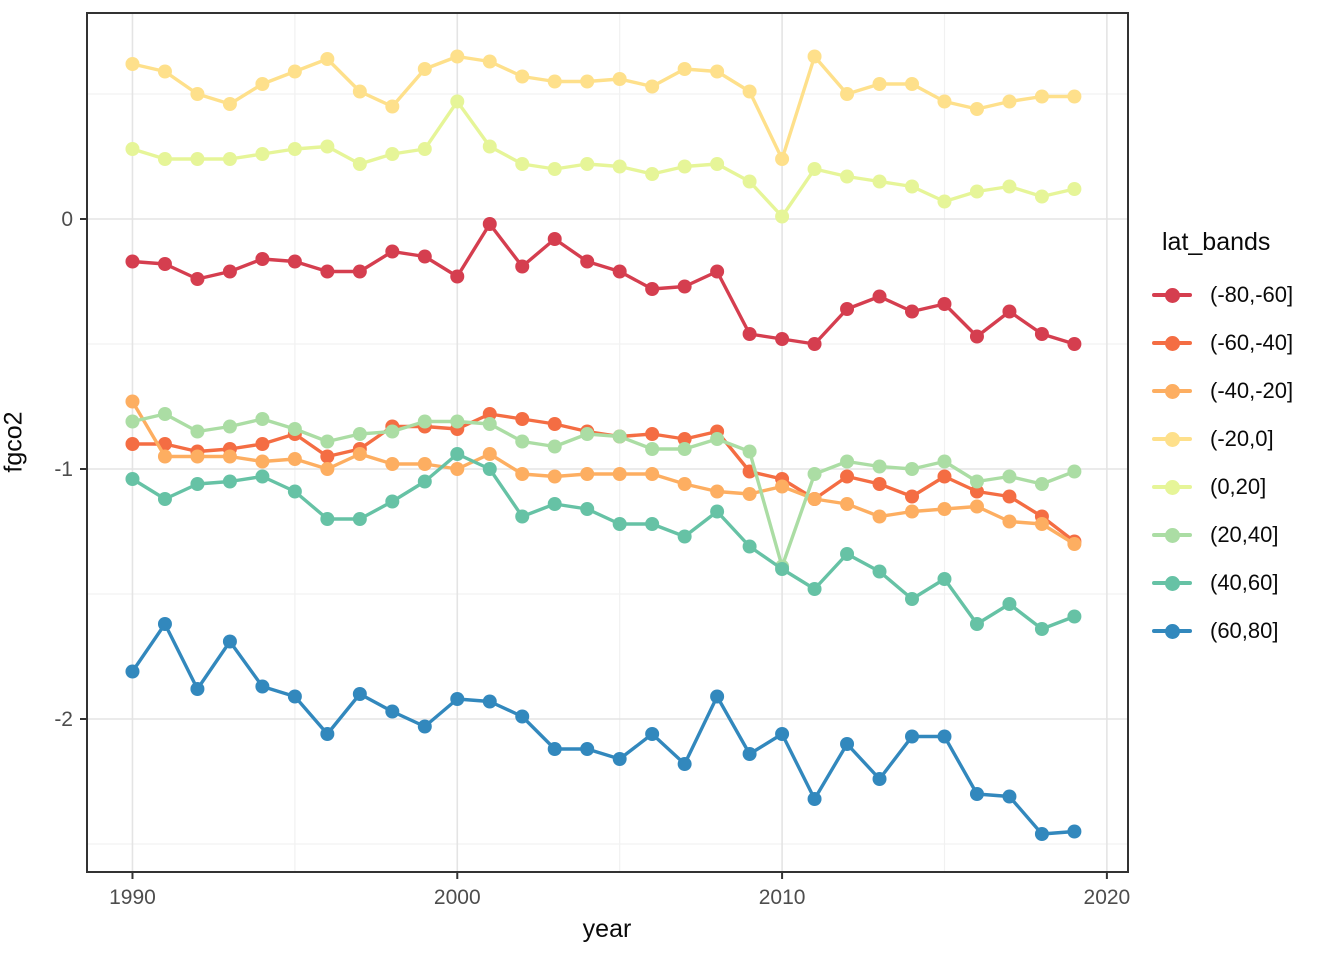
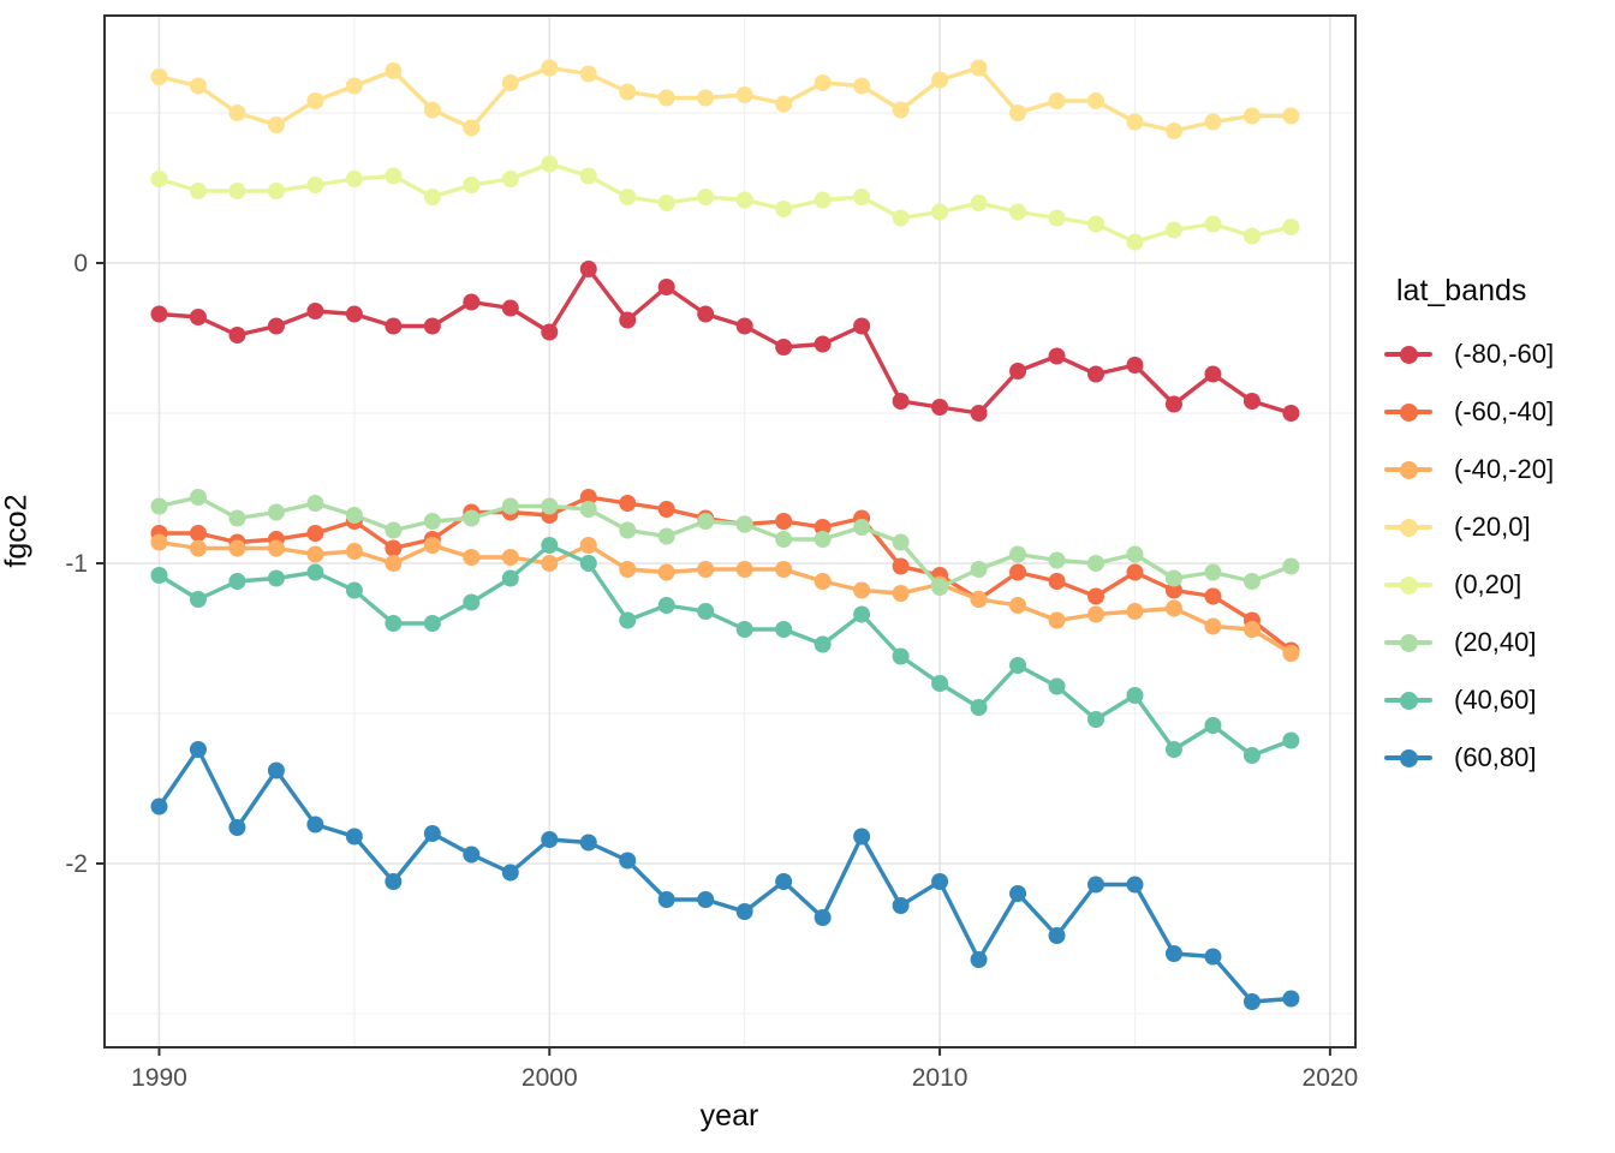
(-40,-20]/1990: -0.73 -> -0.93
(0,20]/2000: 0.47 -> 0.33
(-20,0]/2010: 0.24 -> 0.61
(0,20]/2010: 0.01 -> 0.17
(20,40]/2010: -1.39 -> -1.08
